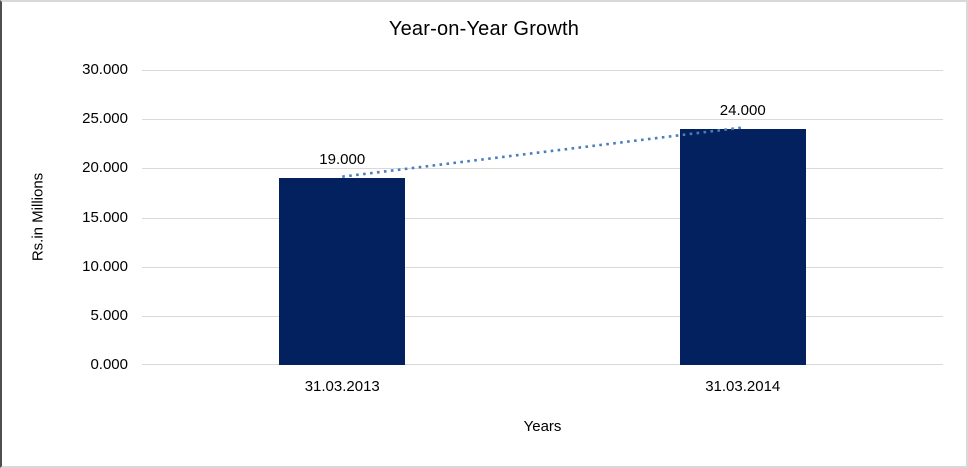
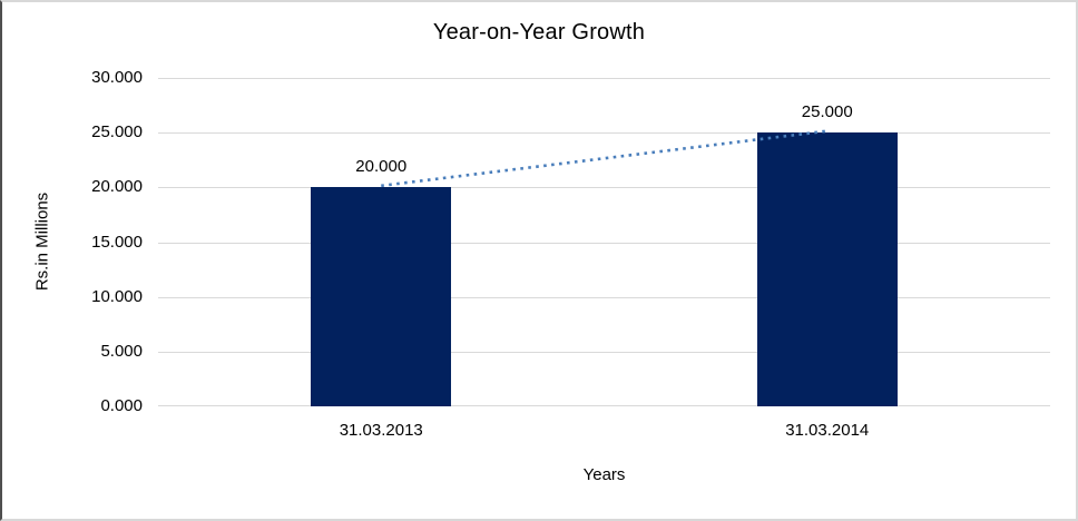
31.03.2013: 19.000 -> 20.000
31.03.2014: 24.000 -> 25.000
